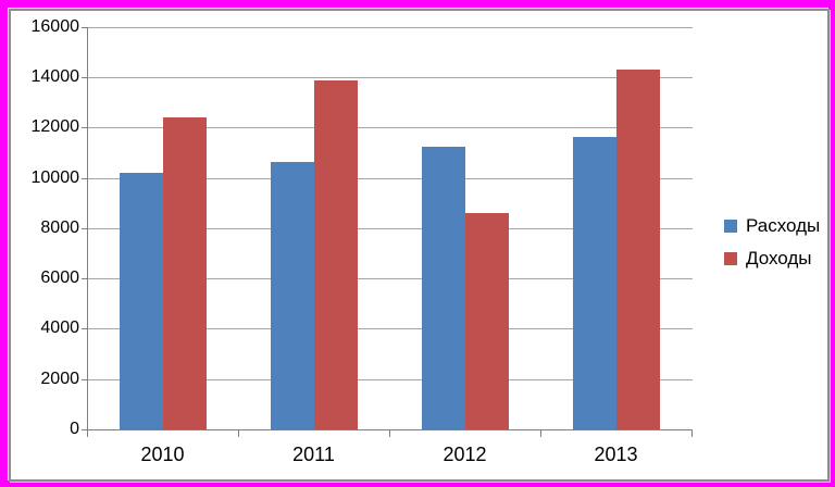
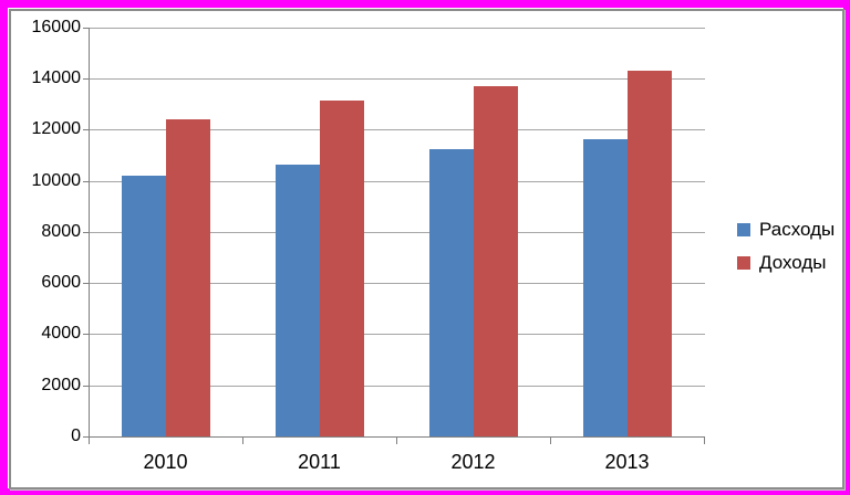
Доходы/2011: 13900 -> 13200
Доходы/2012: 8600 -> 13700
